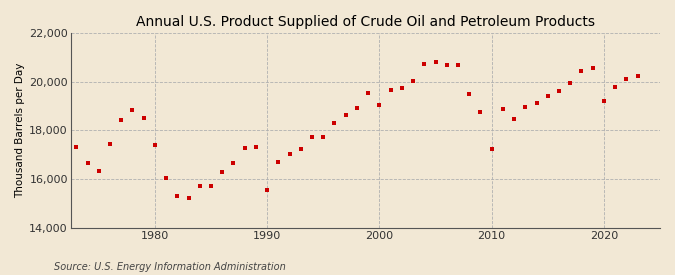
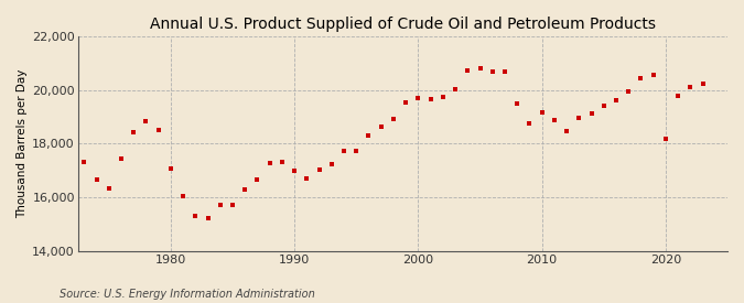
1980: 17,400 -> 17,060
1990: 15,550 -> 16,990
2000: 19,050 -> 19,700
2010: 17,250 -> 19,180
2020: 19,200 -> 18,190
